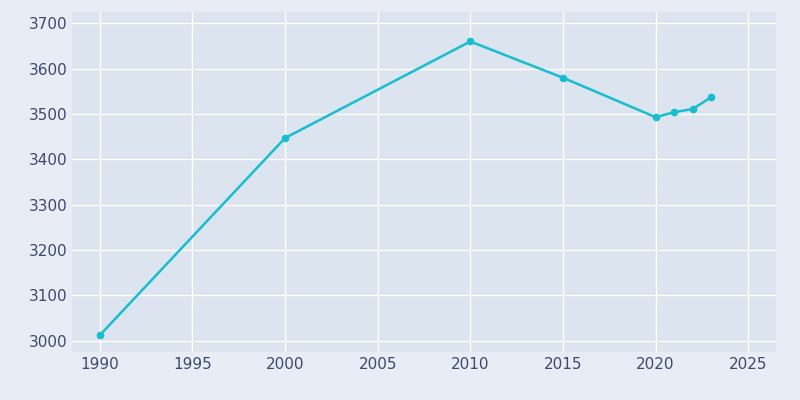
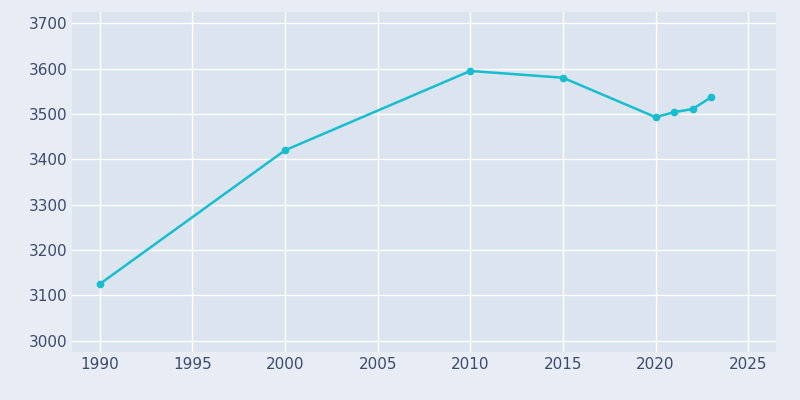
1990: 3012 -> 3125
2000: 3447 -> 3420
2010: 3660 -> 3595
